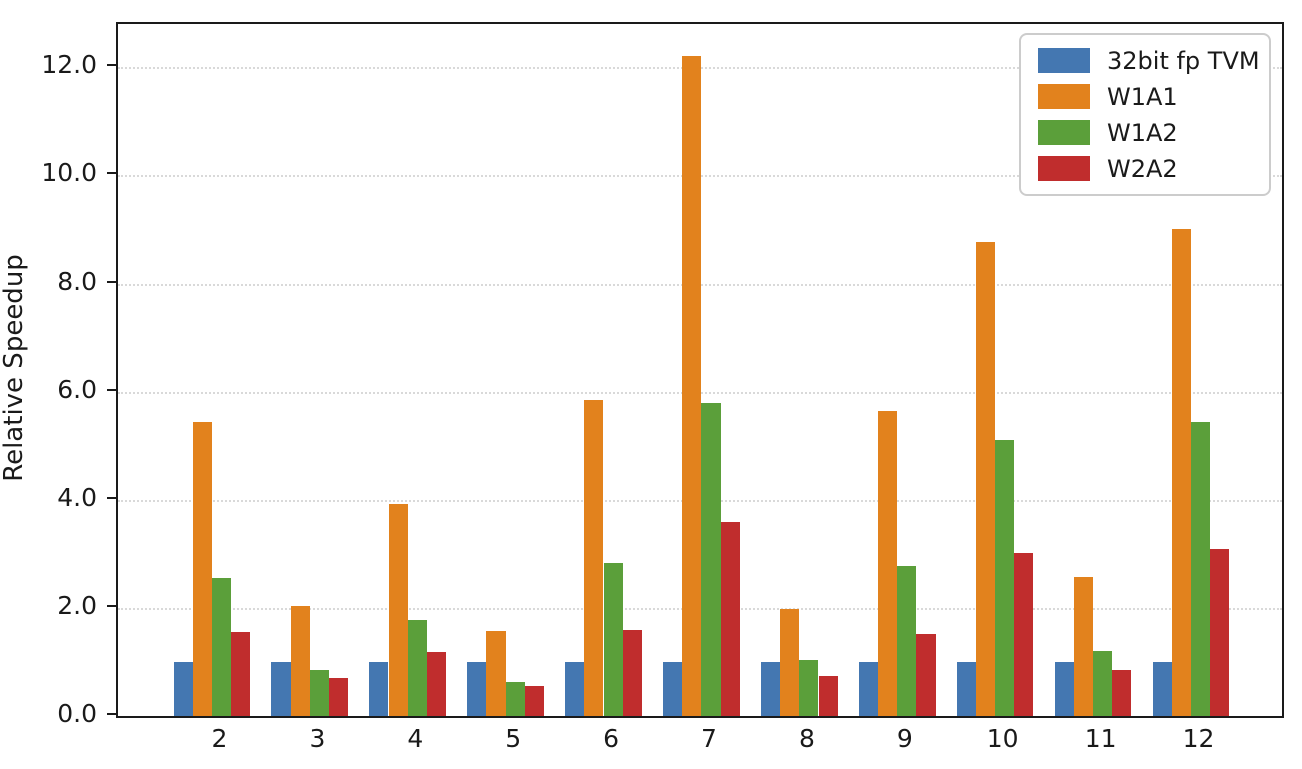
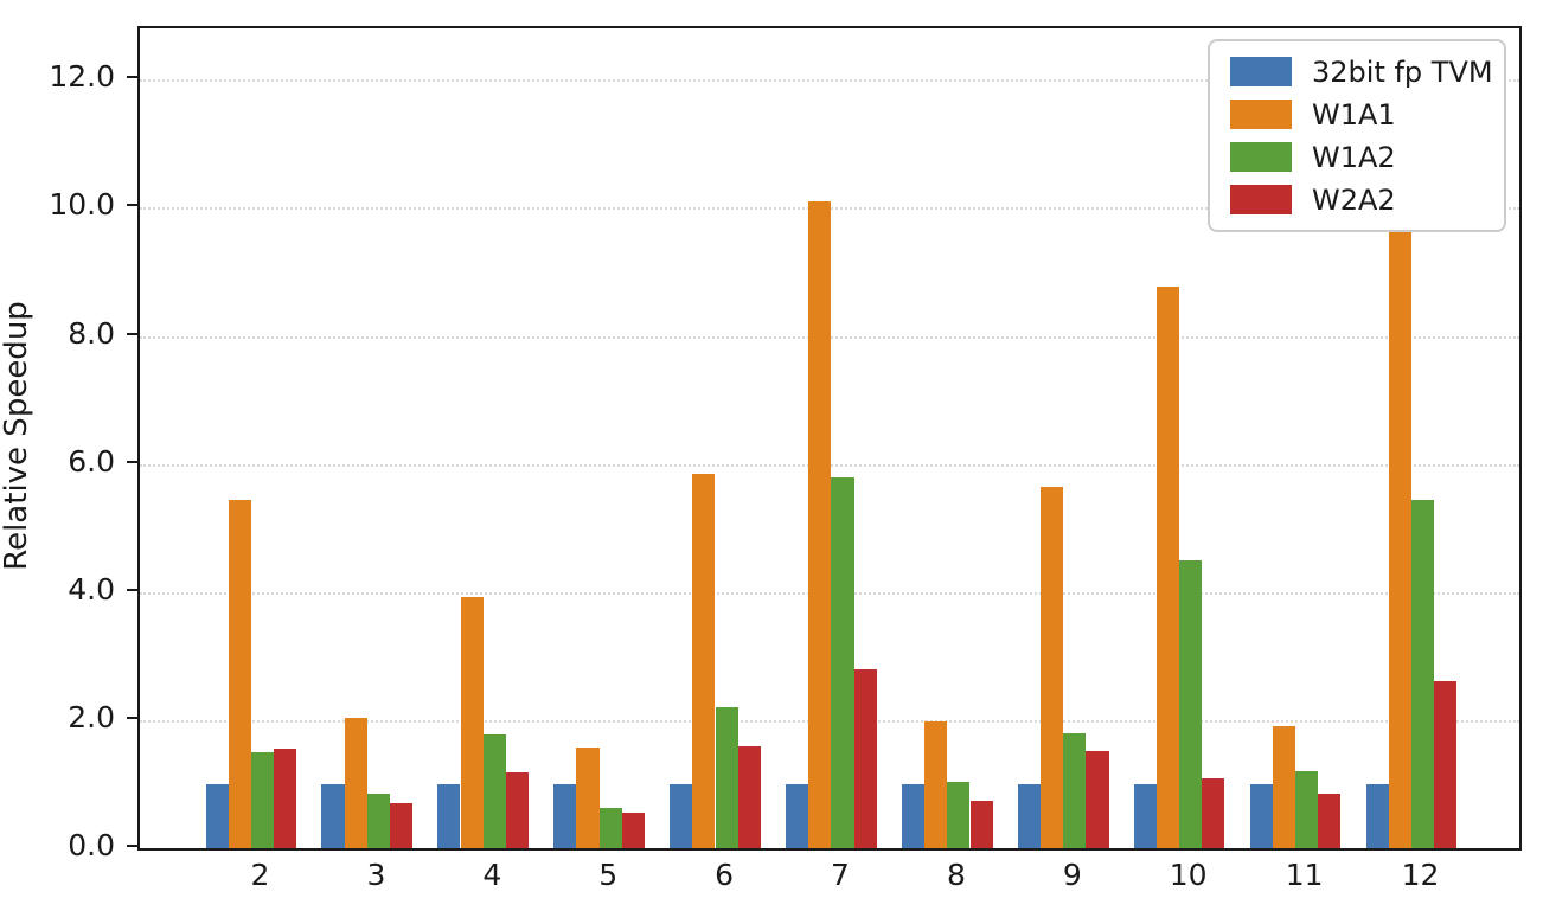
W1A2/2: 2.6 -> 1.5
W1A2/6: 2.8 -> 2.2
W1A1/7: 12.2 -> 10.1
W2A2/7: 3.6 -> 2.8
W1A2/9: 2.8 -> 1.8
W1A2/10: 5.1 -> 4.5
W2A2/10: 3.0 -> 1.1
W1A1/11: 2.6 -> 1.9
W1A1/12: 9.0 -> 10.5
W2A2/12: 3.1 -> 2.6
